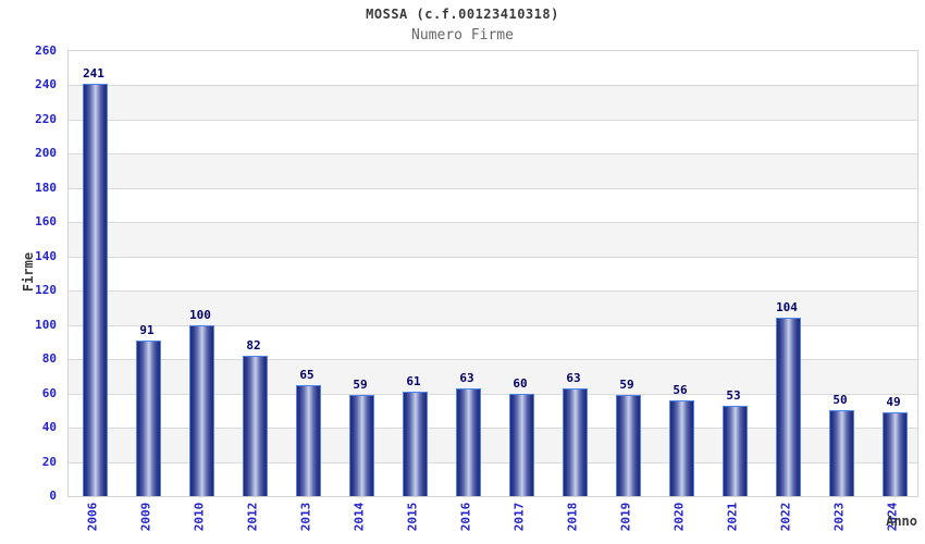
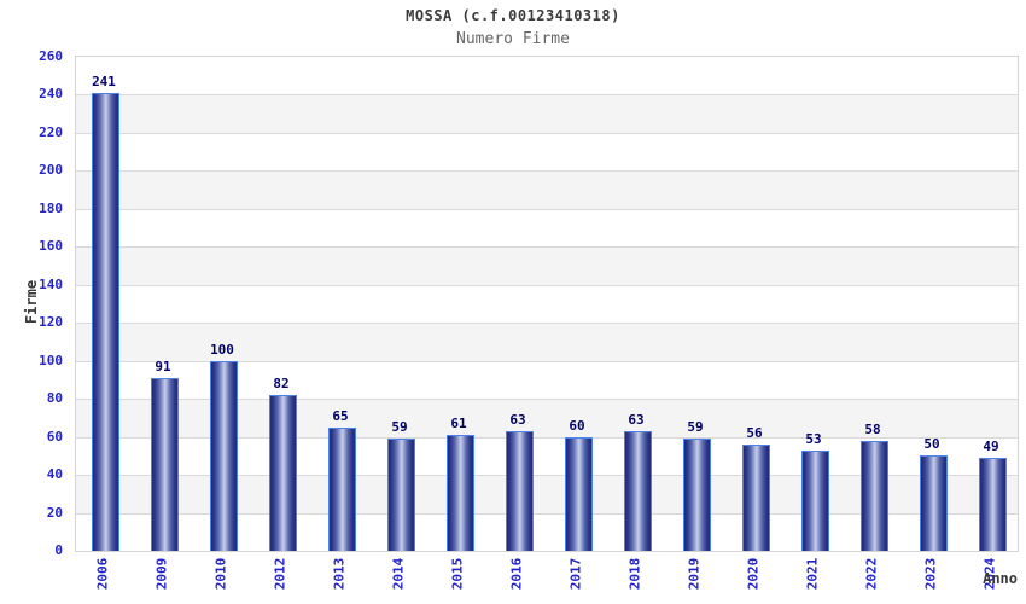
2022: 104 -> 58
